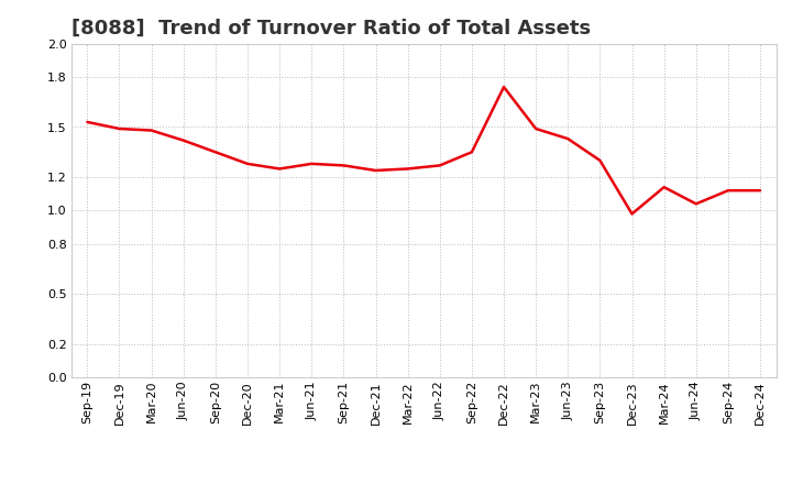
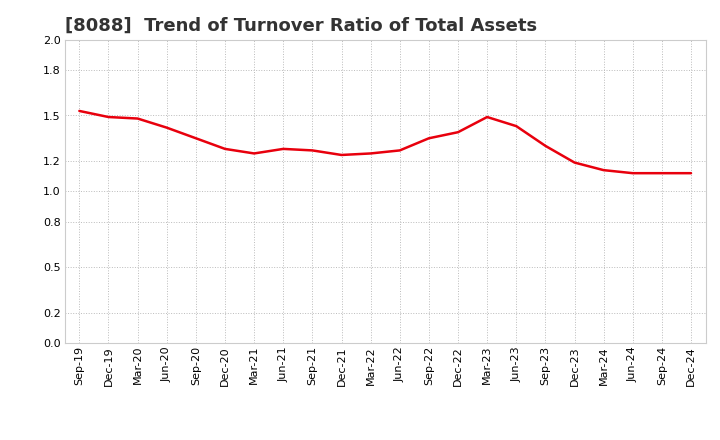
Dec-22: 1.74 -> 1.39
Dec-23: 0.98 -> 1.19
Jun-24: 1.04 -> 1.12
